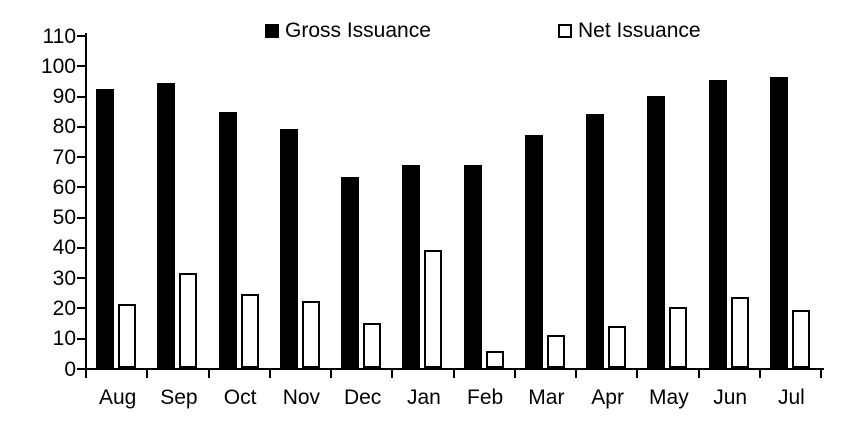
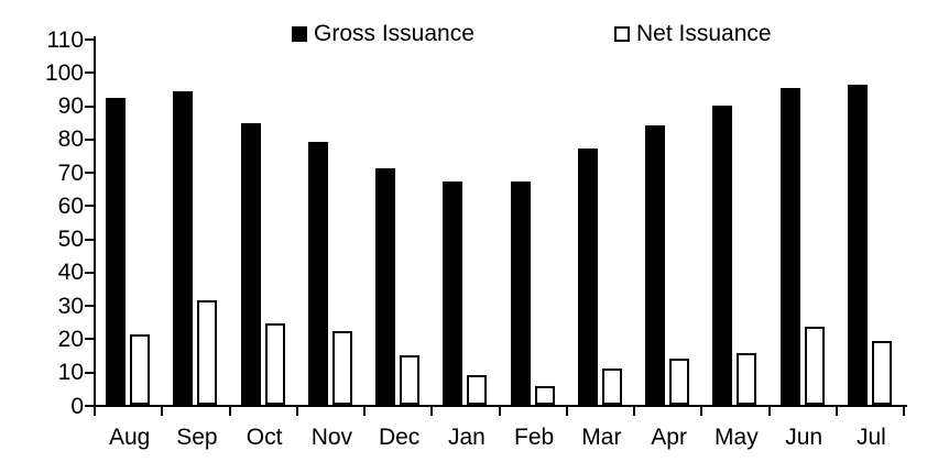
Gross Issuance/Dec: 63 -> 71
Net Issuance/Jan: 39 -> 9
Net Issuance/May: 20 -> 16
